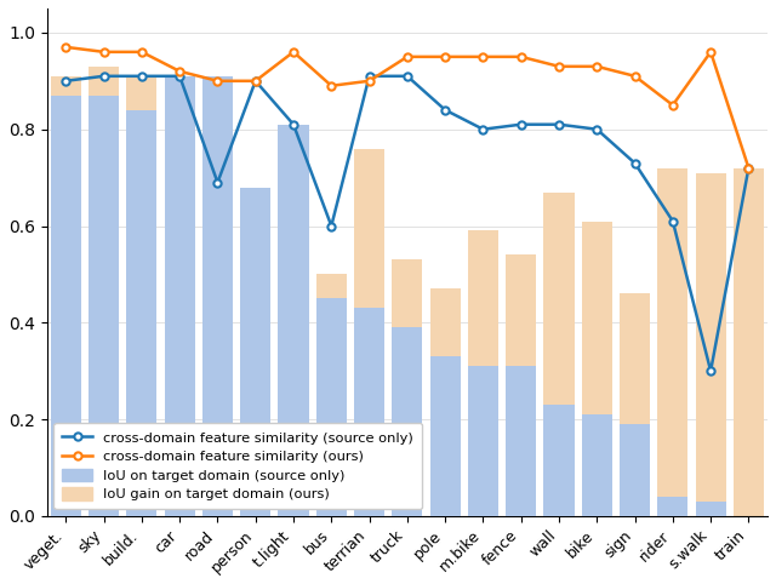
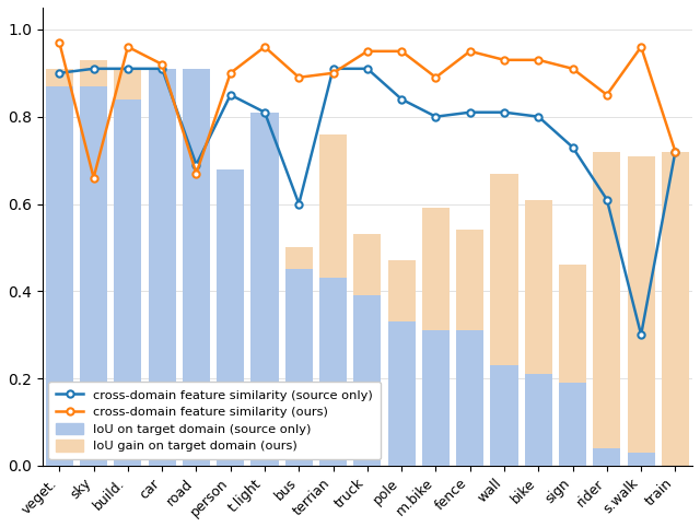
cross-domain feature similarity (ours)/sky: 0.96 -> 0.66
cross-domain feature similarity (ours)/road: 0.90 -> 0.67
cross-domain feature similarity (source only)/person: 0.90 -> 0.85
cross-domain feature similarity (ours)/m.bike: 0.95 -> 0.89
